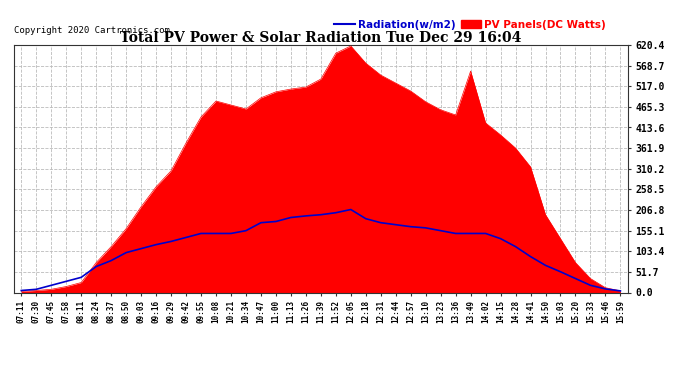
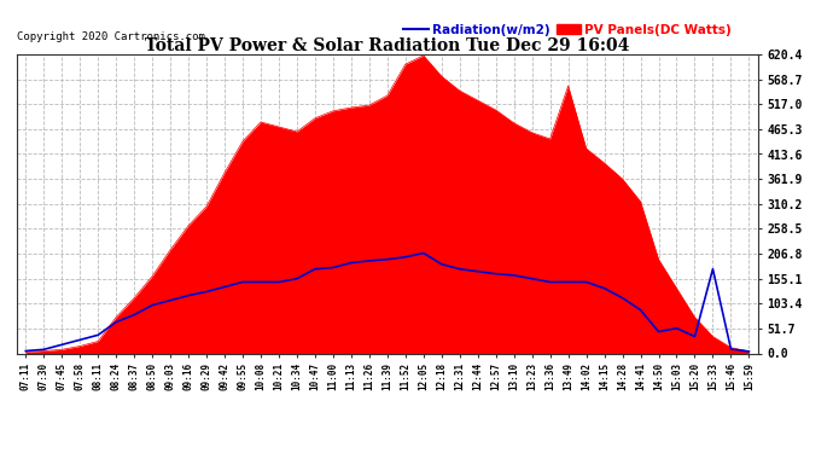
Radiation(w/m2)/14:50: 68 -> 45
Radiation(w/m2)/15:33: 18 -> 175
